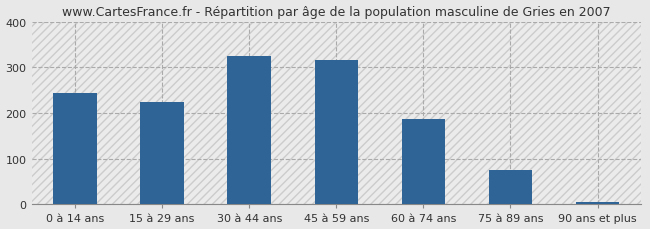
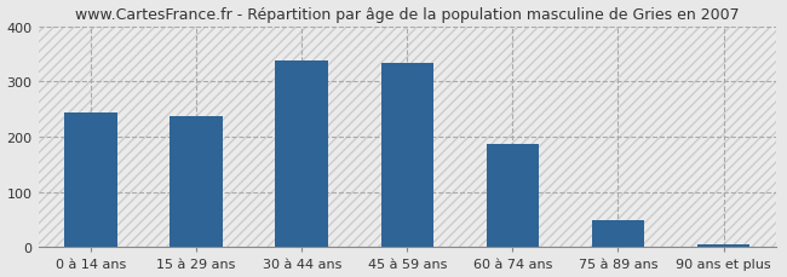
15 à 29 ans: 225 -> 238
30 à 44 ans: 325 -> 338
45 à 59 ans: 315 -> 333
75 à 89 ans: 75 -> 50
